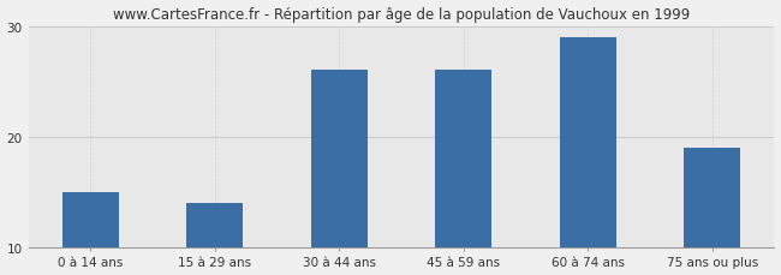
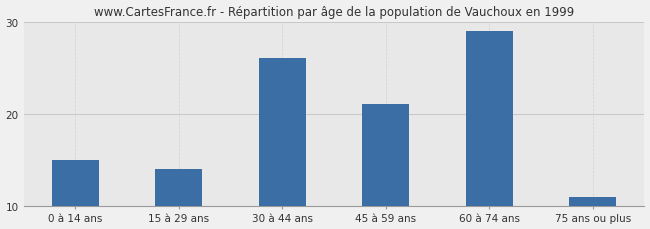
45 à 59 ans: 26 -> 21
75 ans ou plus: 19 -> 11
